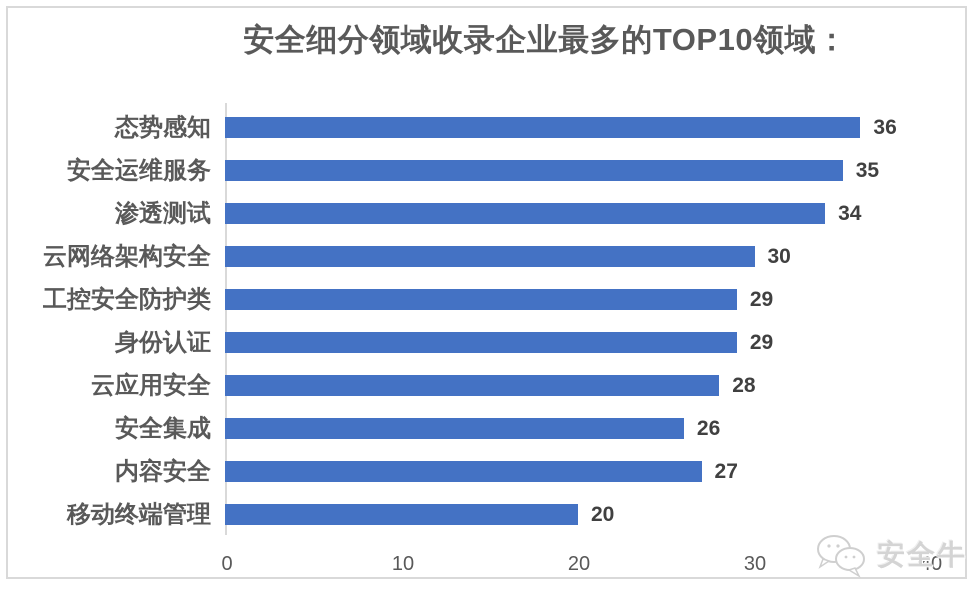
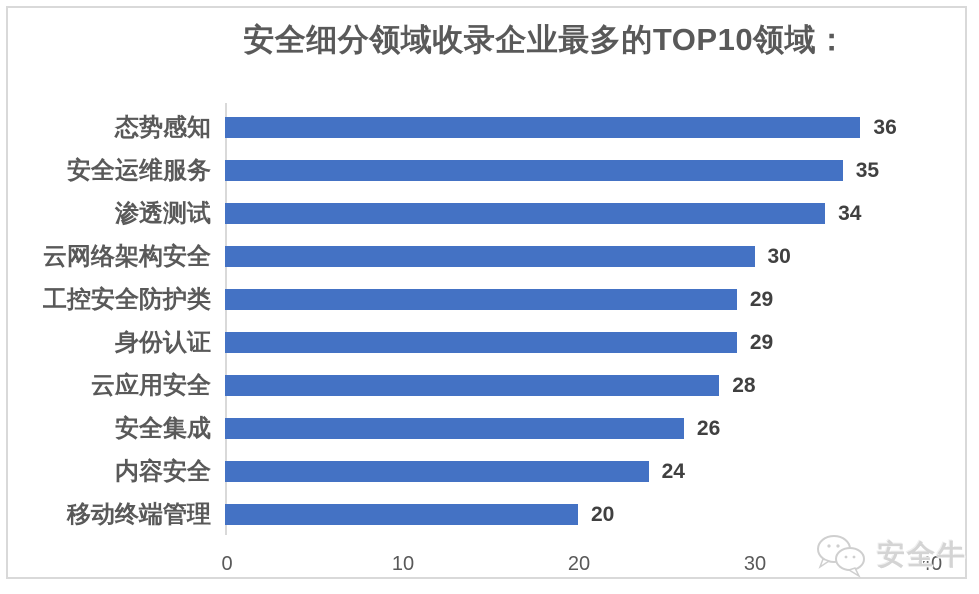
内容安全: 27 -> 24
